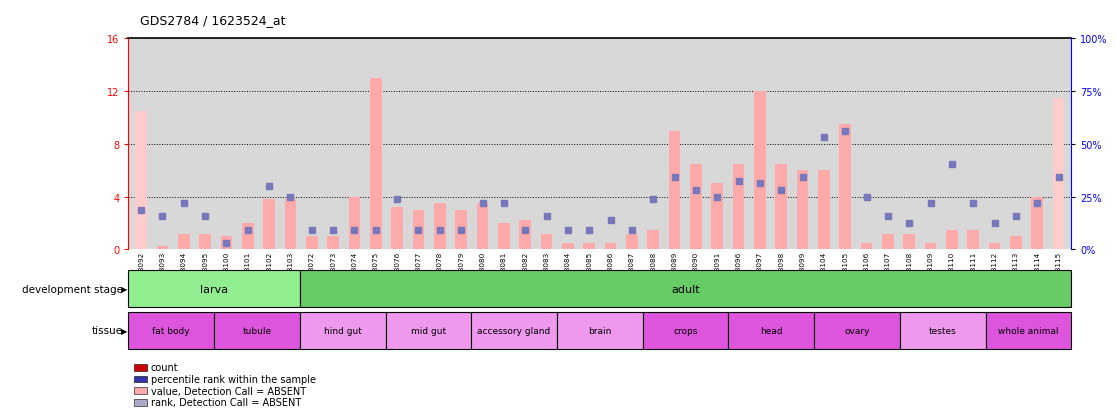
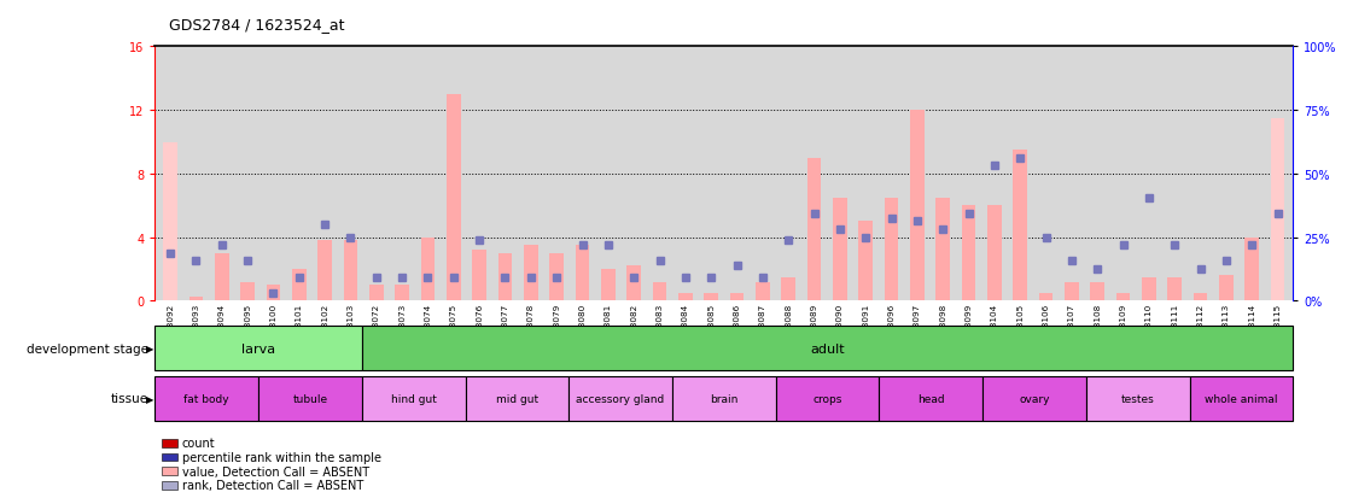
GSM188092: 10.5 -> 10.0
GSM188094: 1.2 -> 3.0
GSM188113: 1.0 -> 1.6
